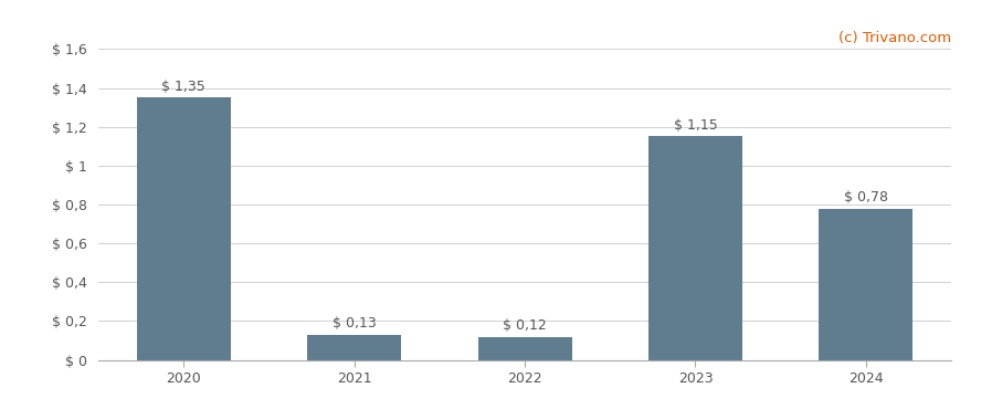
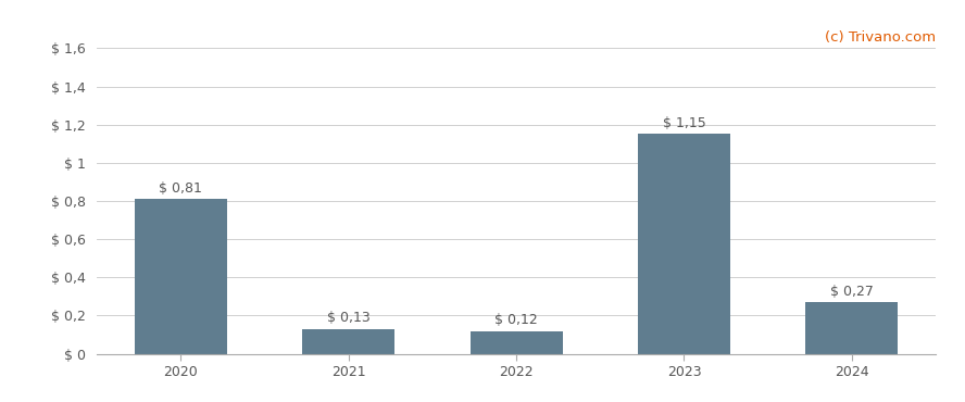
2020: 1,35 -> 0,81
2024: 0,78 -> 0,27
